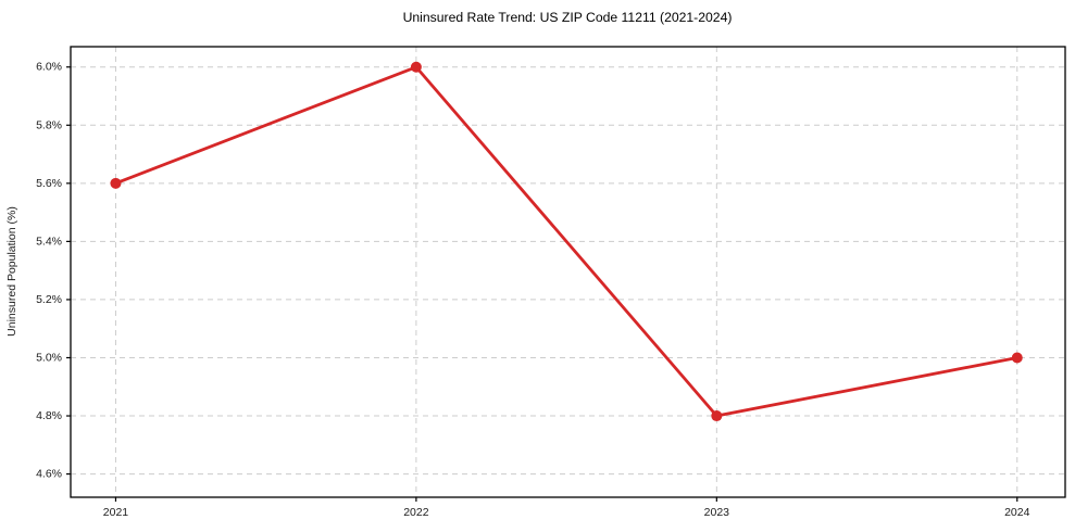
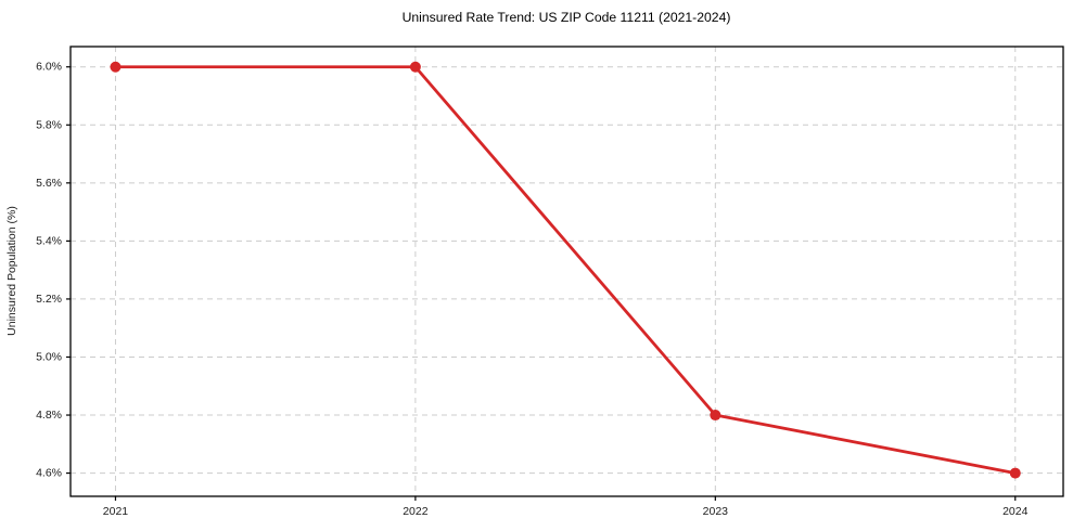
2021: 5.6% -> 6.0%
2024: 5.0% -> 4.6%
